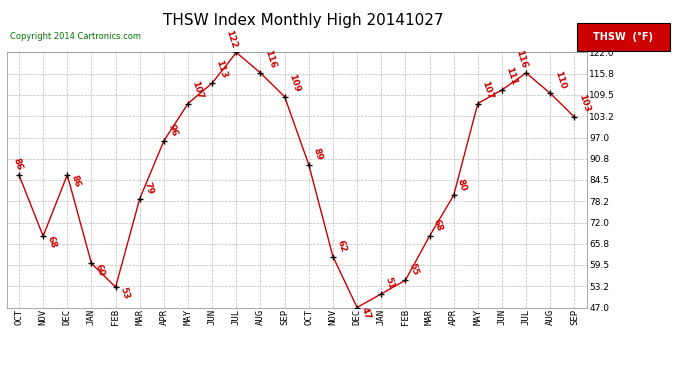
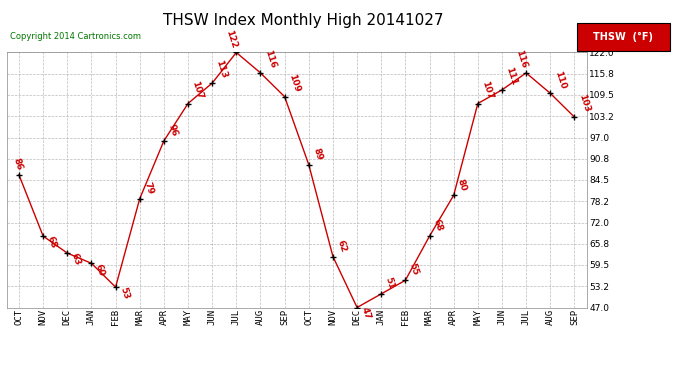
DEC: 86 -> 63
